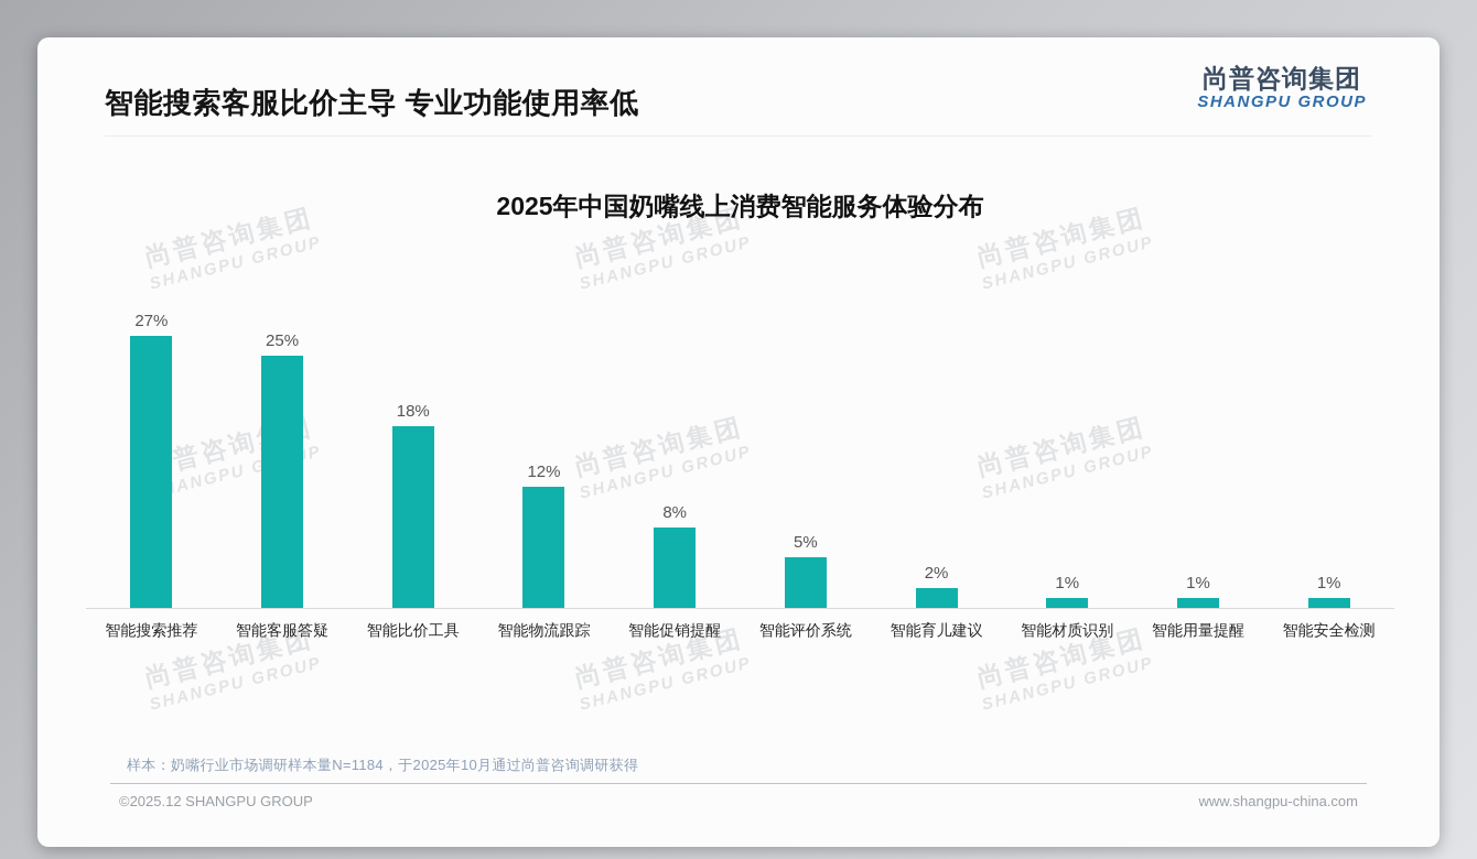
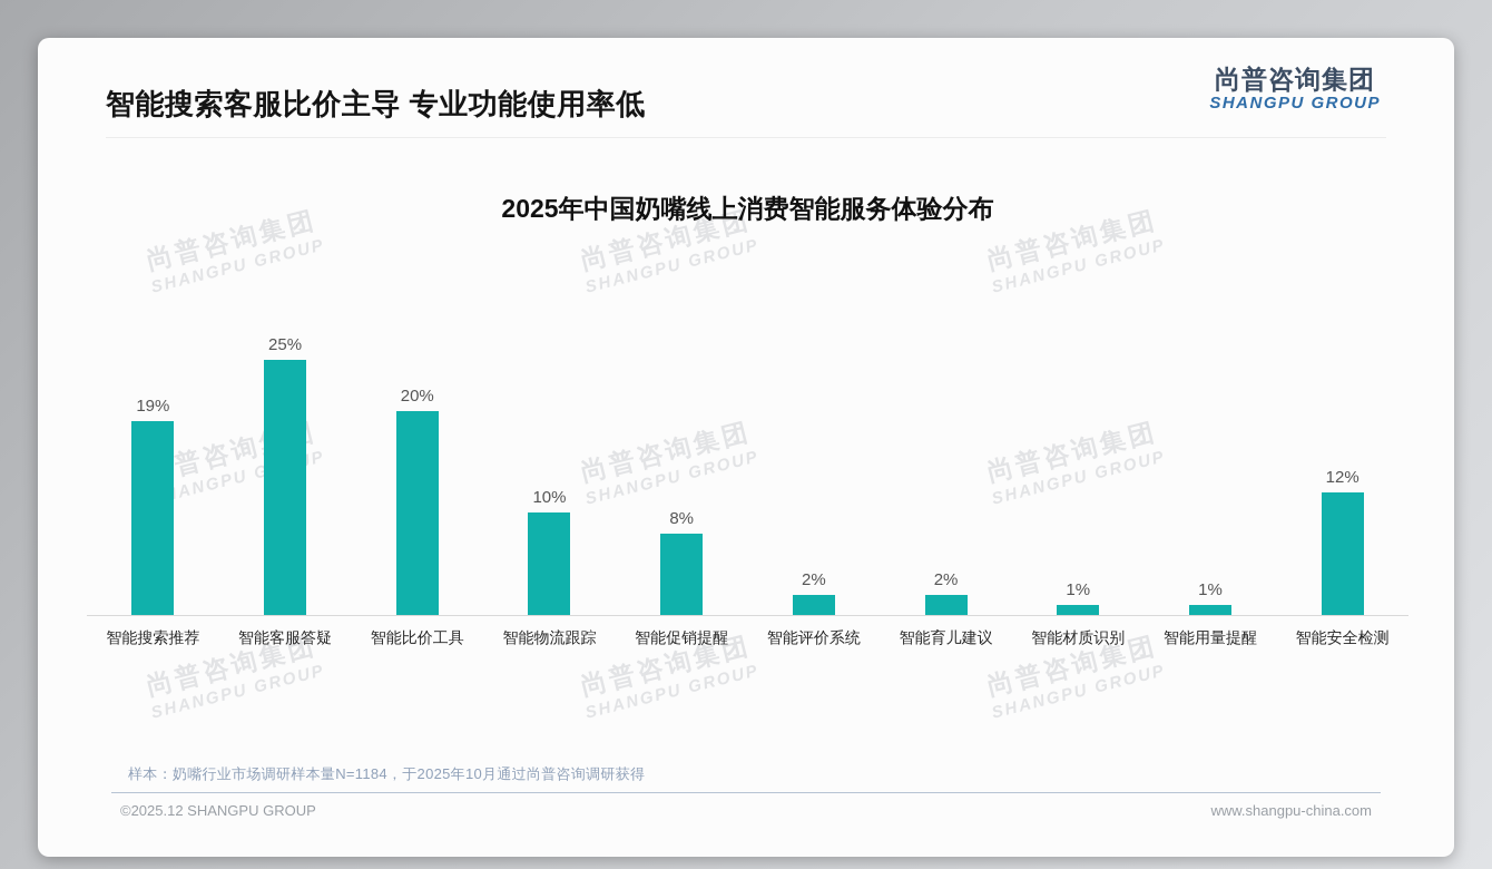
智能搜索推荐: 27% -> 19%
智能比价工具: 18% -> 20%
智能物流跟踪: 12% -> 10%
智能评价系统: 5% -> 2%
智能安全检测: 1% -> 12%
